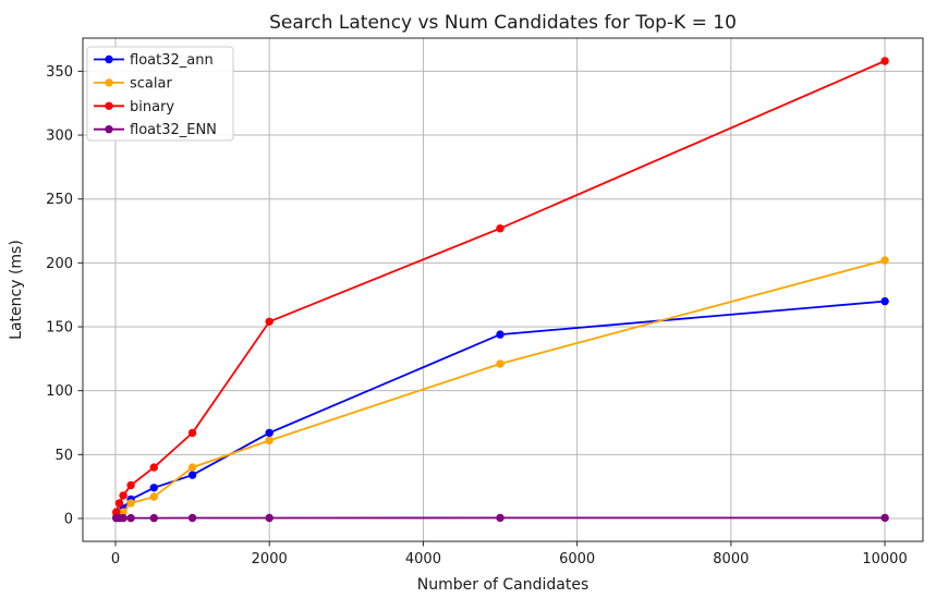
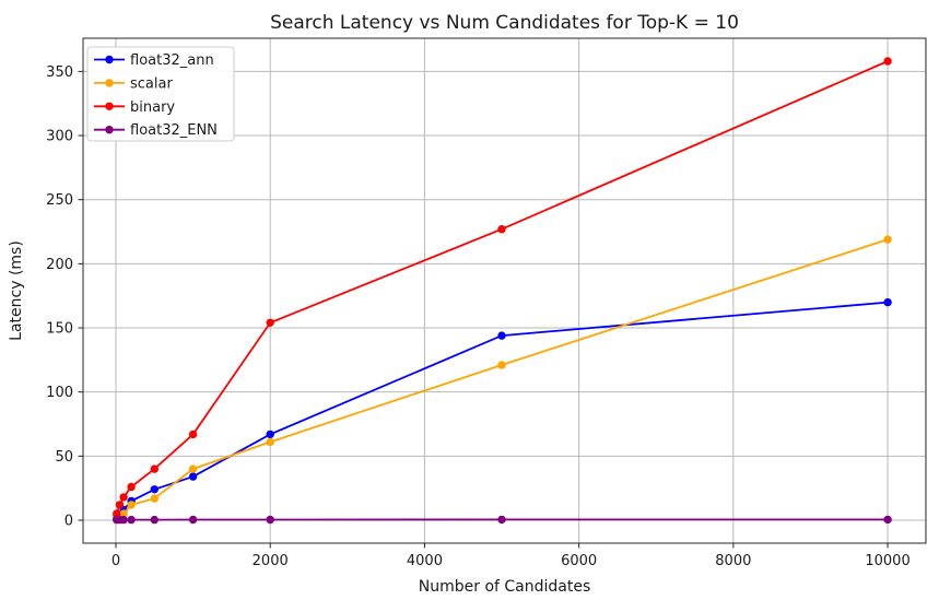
scalar/10000: 202 -> 219
